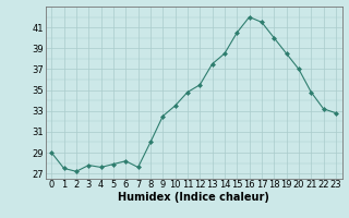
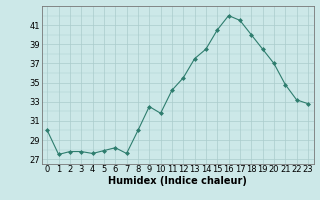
0: 29.0 -> 30.0
2: 27.2 -> 27.8
10: 33.5 -> 31.8
11: 34.8 -> 34.2
